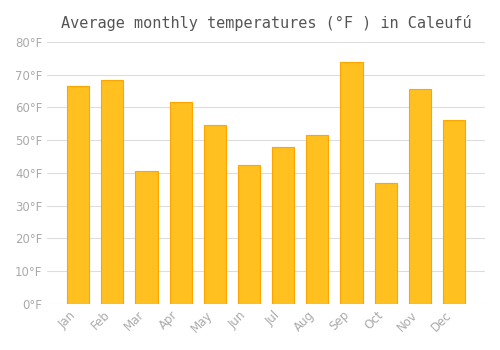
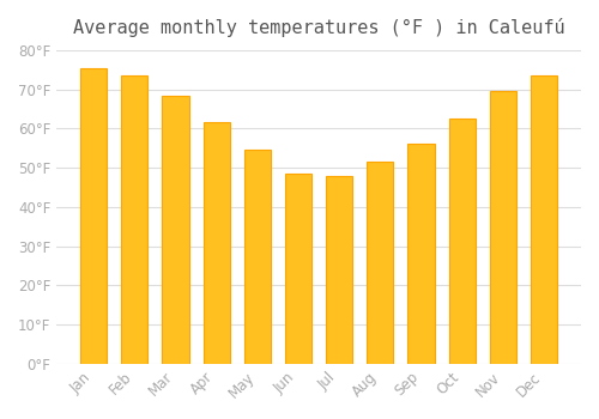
Jan: 66.5°F -> 75.5°F
Feb: 68.5°F -> 73.5°F
Mar: 40.5°F -> 68.5°F
Jun: 42.5°F -> 48.5°F
Sep: 74.0°F -> 56.0°F
Oct: 37.0°F -> 62.5°F
Nov: 65.5°F -> 69.5°F
Dec: 56.0°F -> 73.5°F
